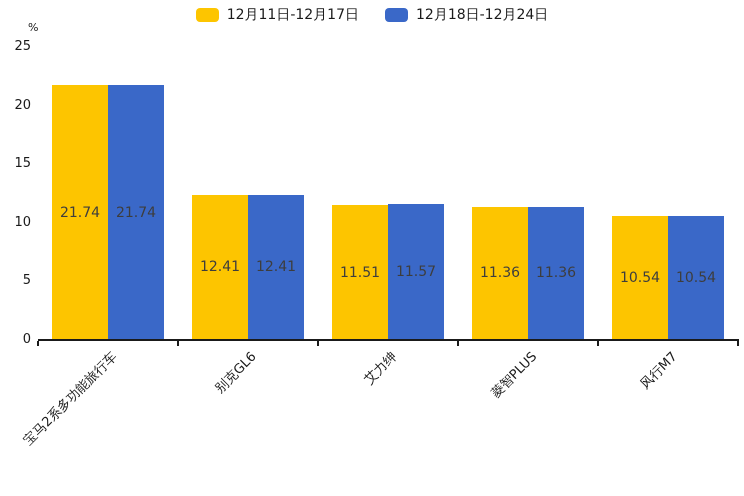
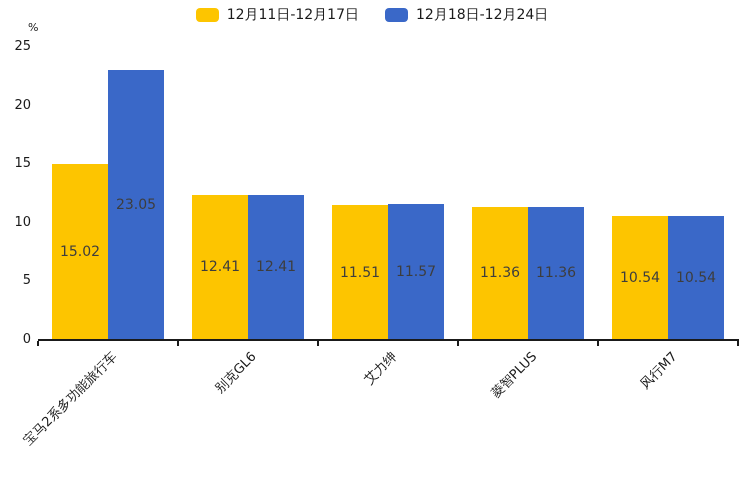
12月11日-12月17日/宝马2系多功能旅行车: 21.74 -> 15.02
12月18日-12月24日/宝马2系多功能旅行车: 21.74 -> 23.05
